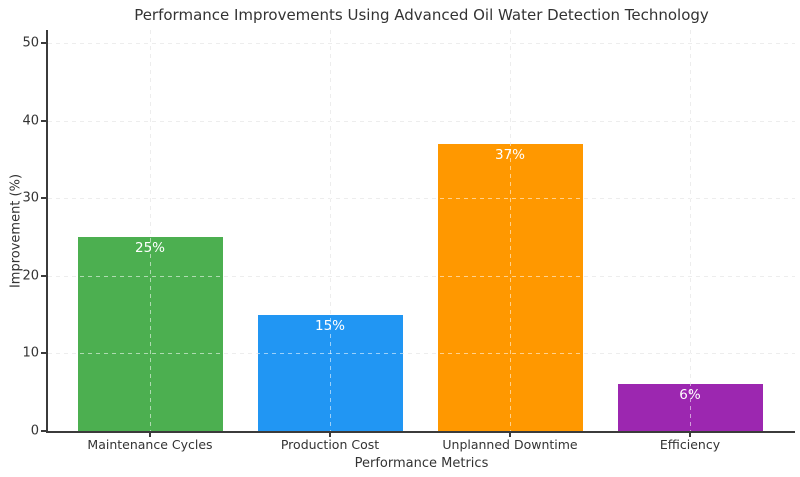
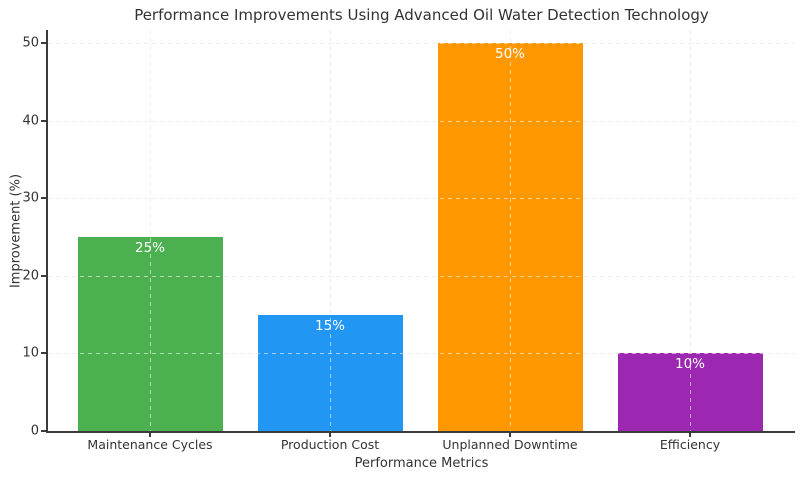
Unplanned Downtime: 37% -> 50%
Efficiency: 6% -> 10%
